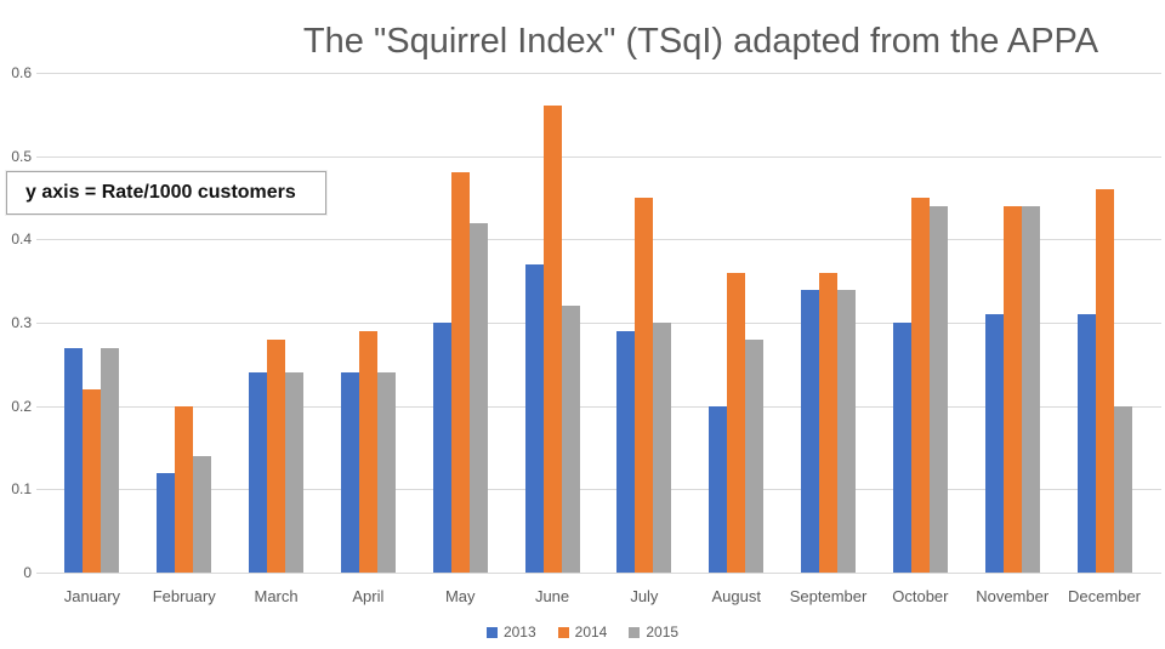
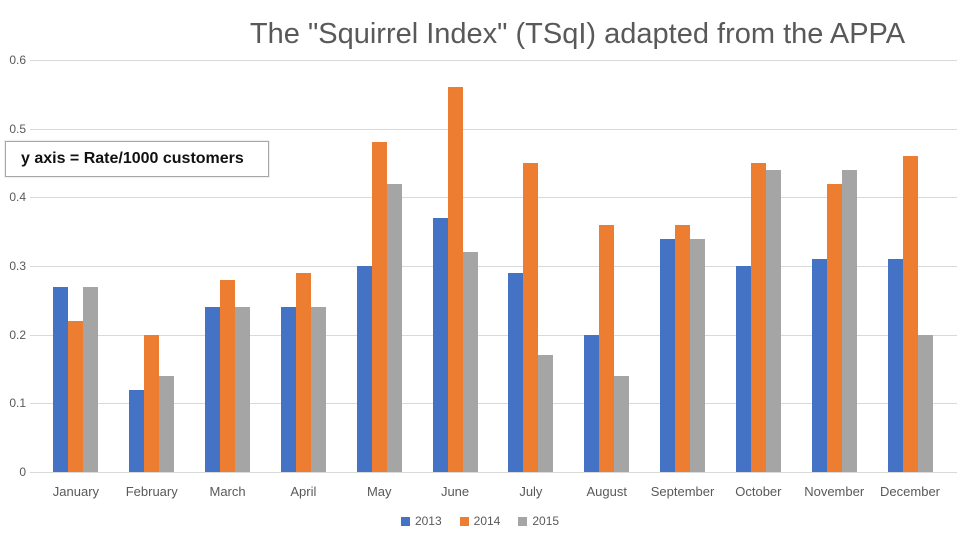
2015/July: 0.30 -> 0.17
2015/August: 0.28 -> 0.14
2014/November: 0.44 -> 0.42
